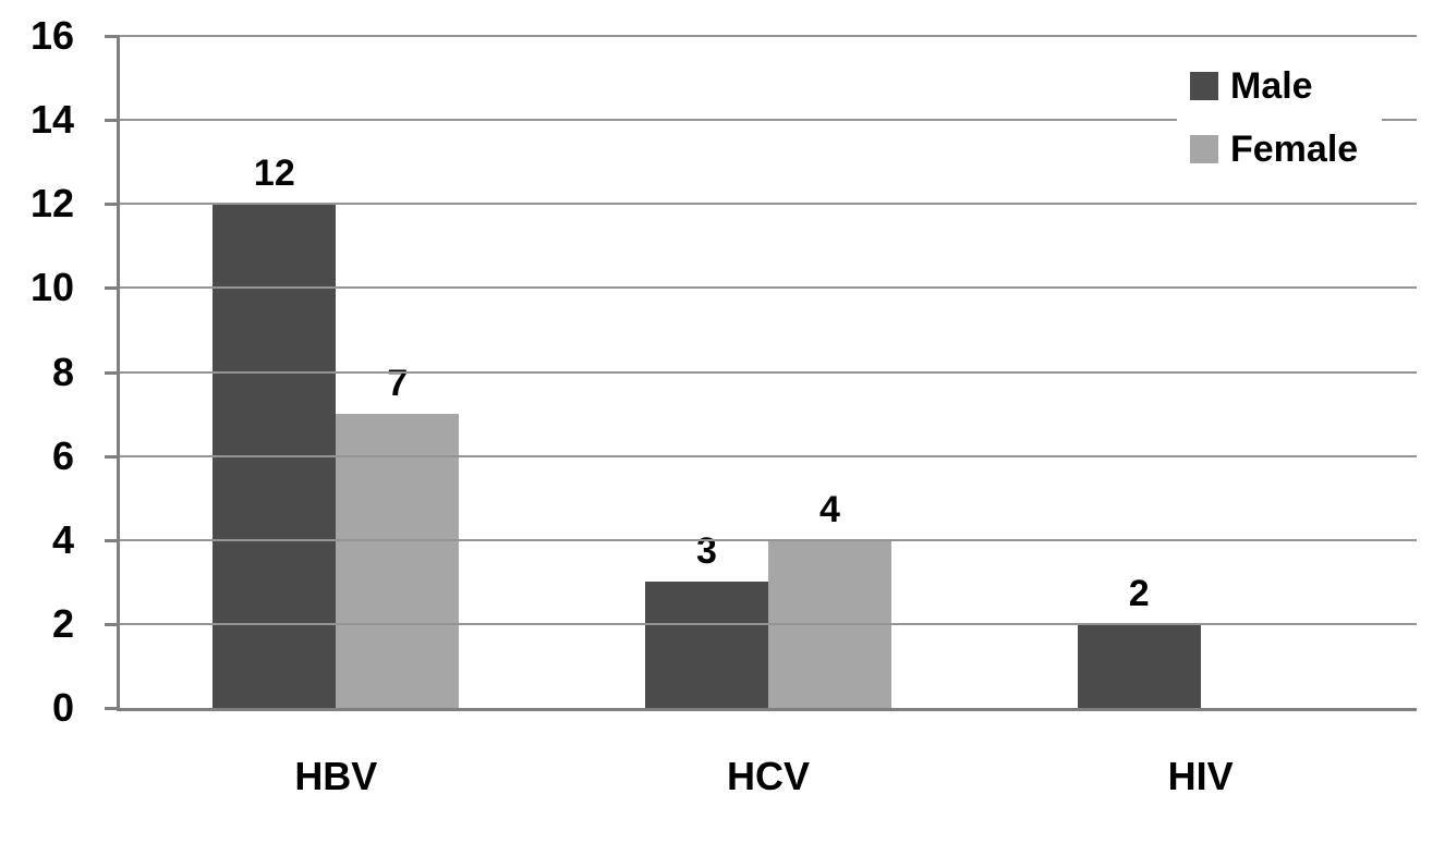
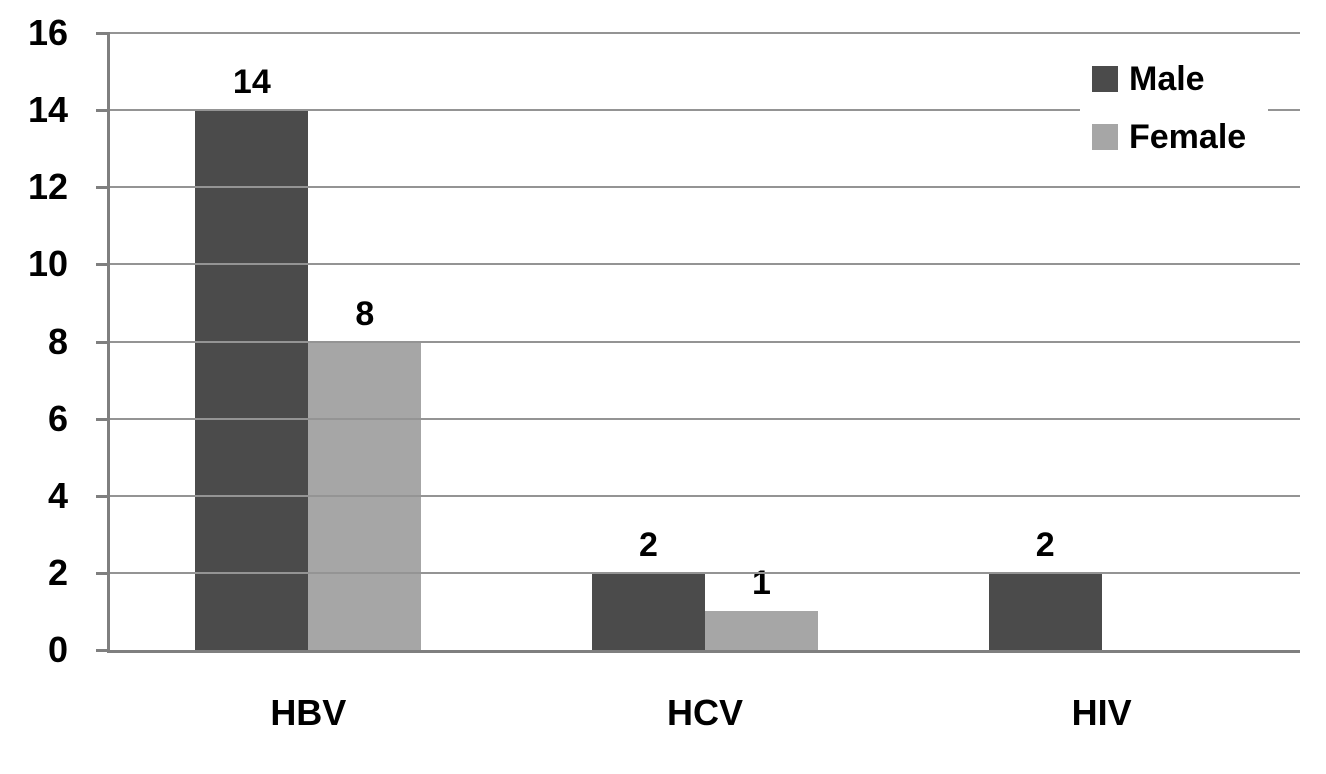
Male/HBV: 12 -> 14
Female/HBV: 7 -> 8
Male/HCV: 3 -> 2
Female/HCV: 4 -> 1
